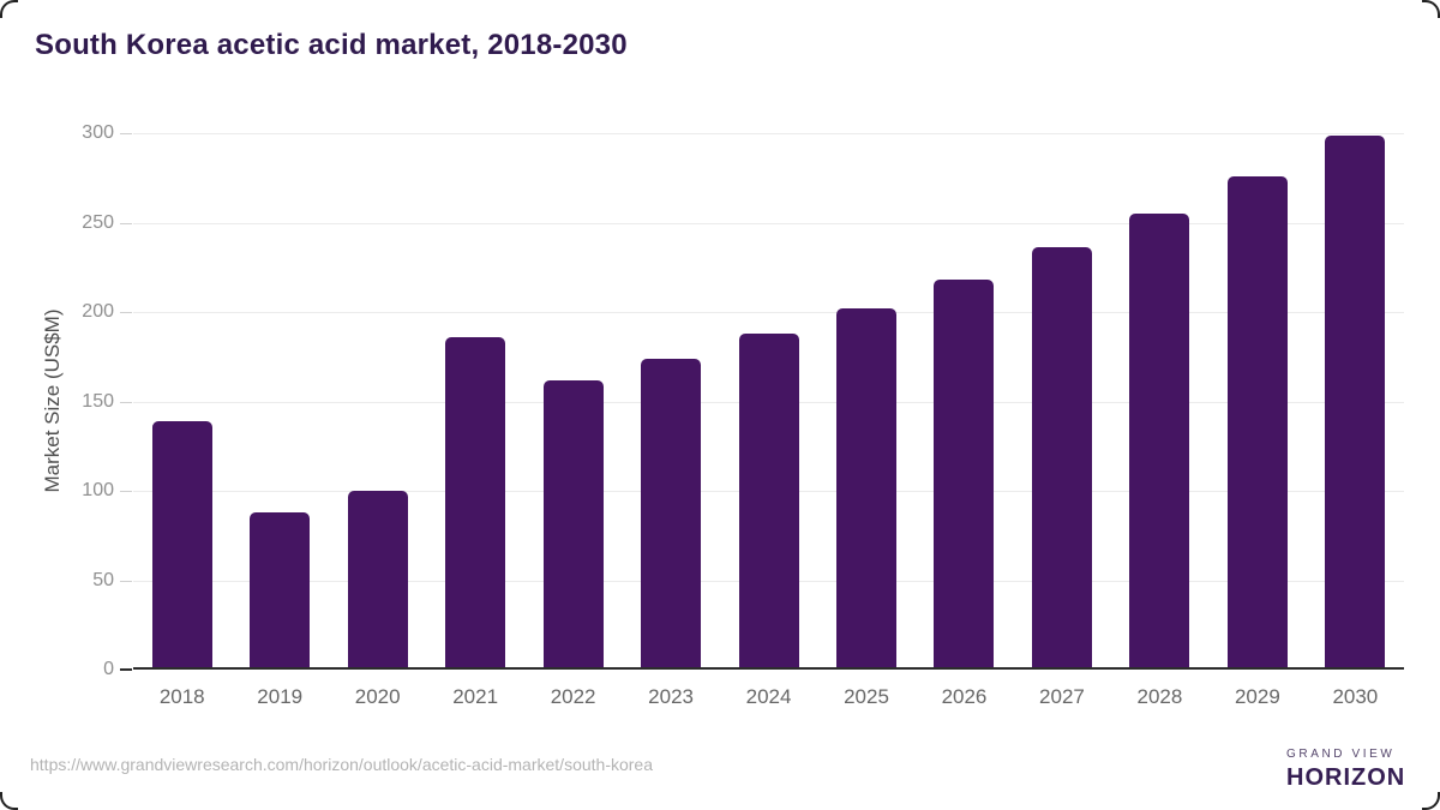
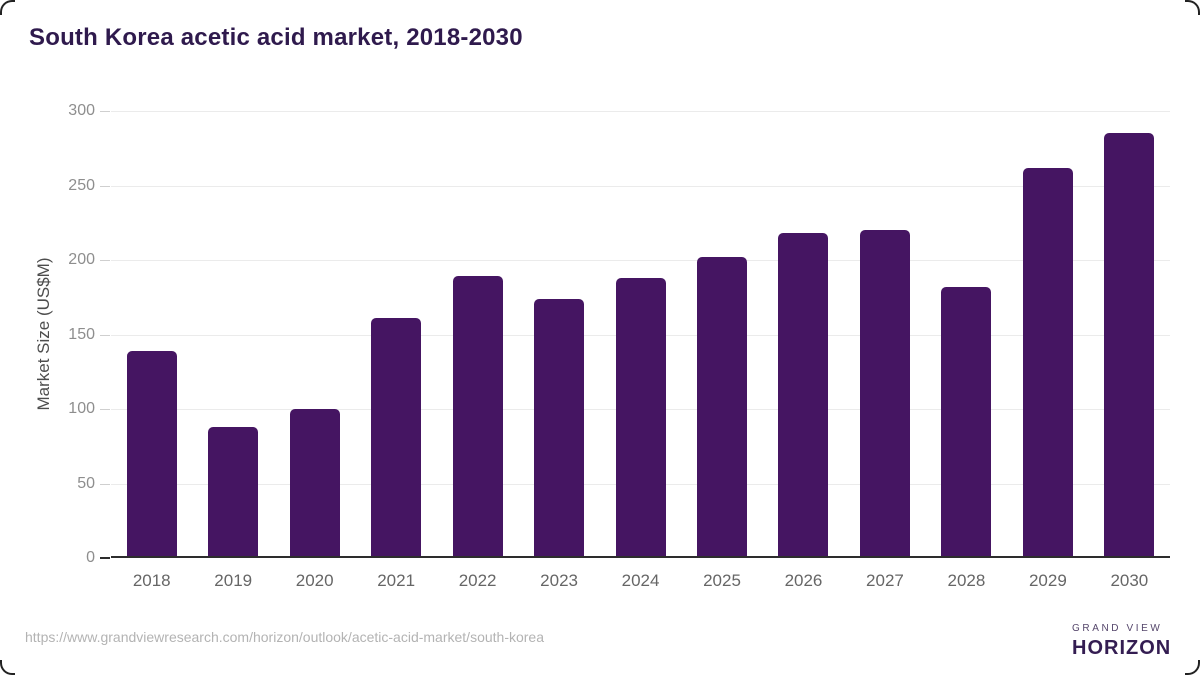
2021: 186 -> 161
2022: 162 -> 189
2027: 236 -> 220
2028: 255 -> 182
2029: 276 -> 262
2030: 299 -> 285
